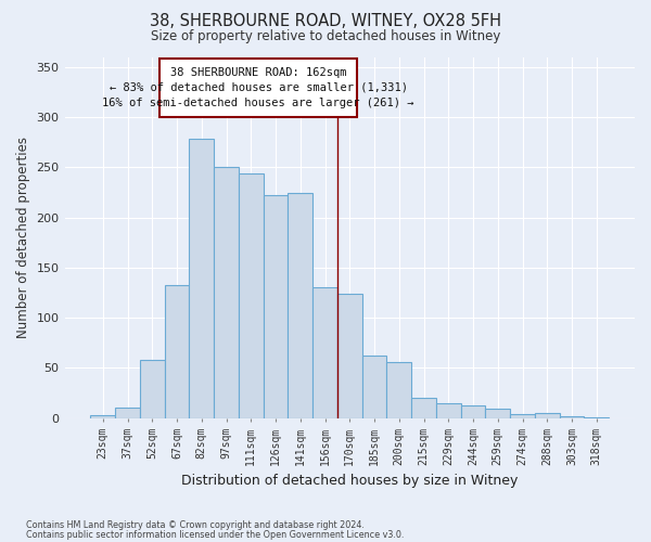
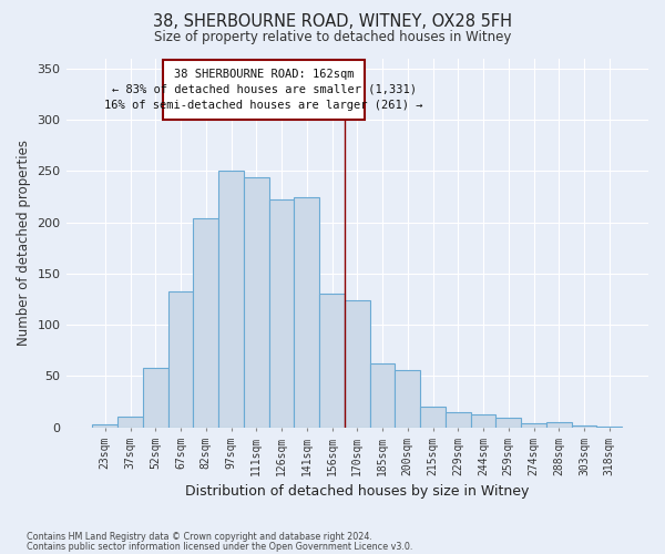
82sqm: 278 -> 204
